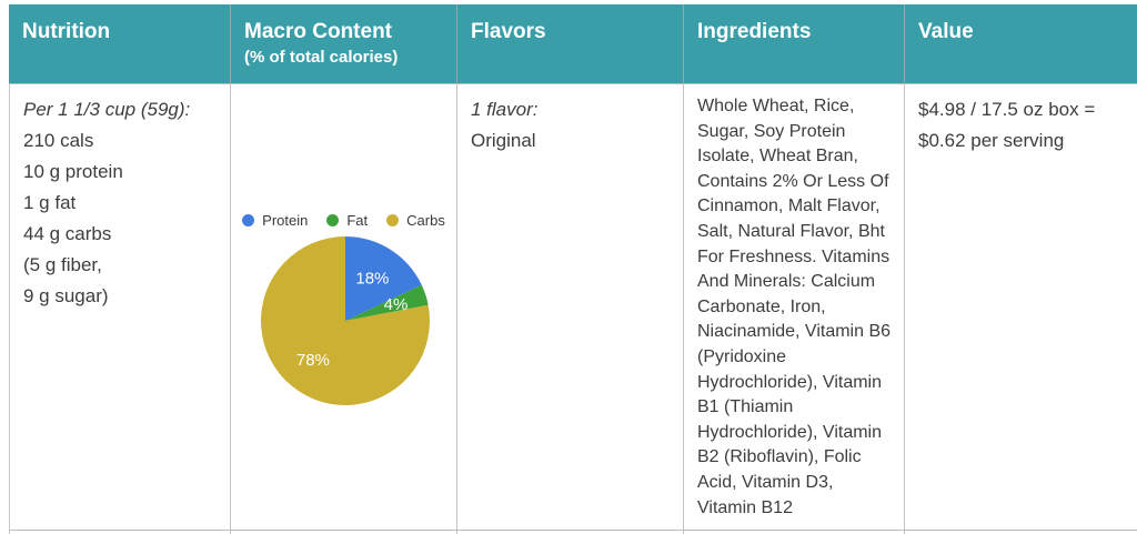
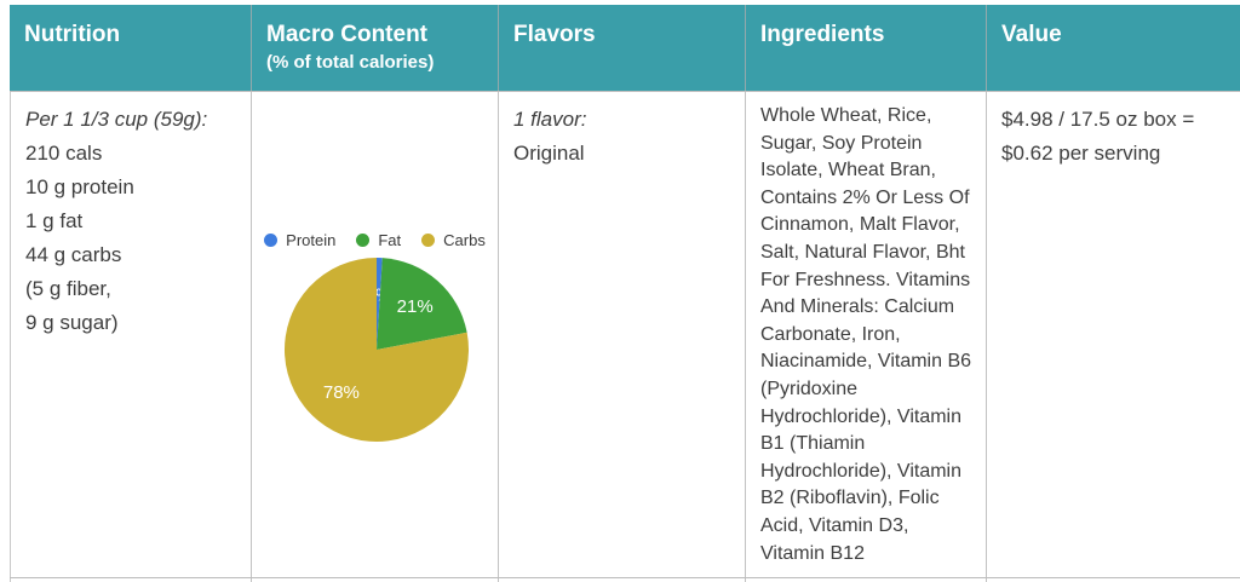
Protein: 18% -> 1%
Fat: 4% -> 21%
